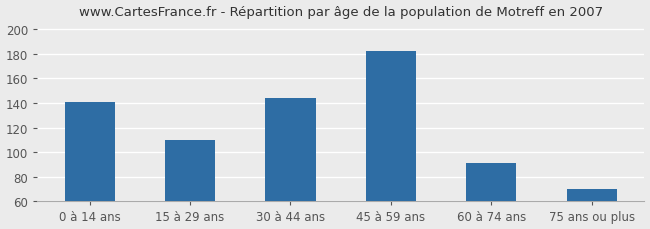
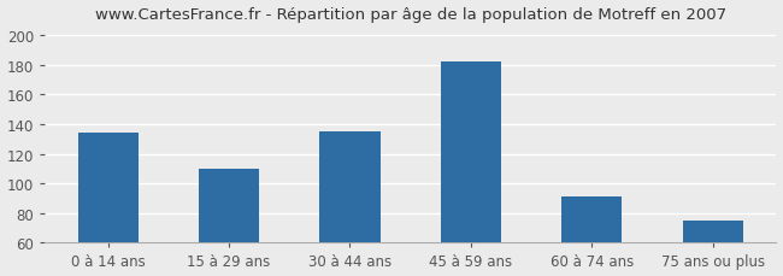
0 à 14 ans: 141 -> 134
30 à 44 ans: 144 -> 135
75 ans ou plus: 70 -> 75
